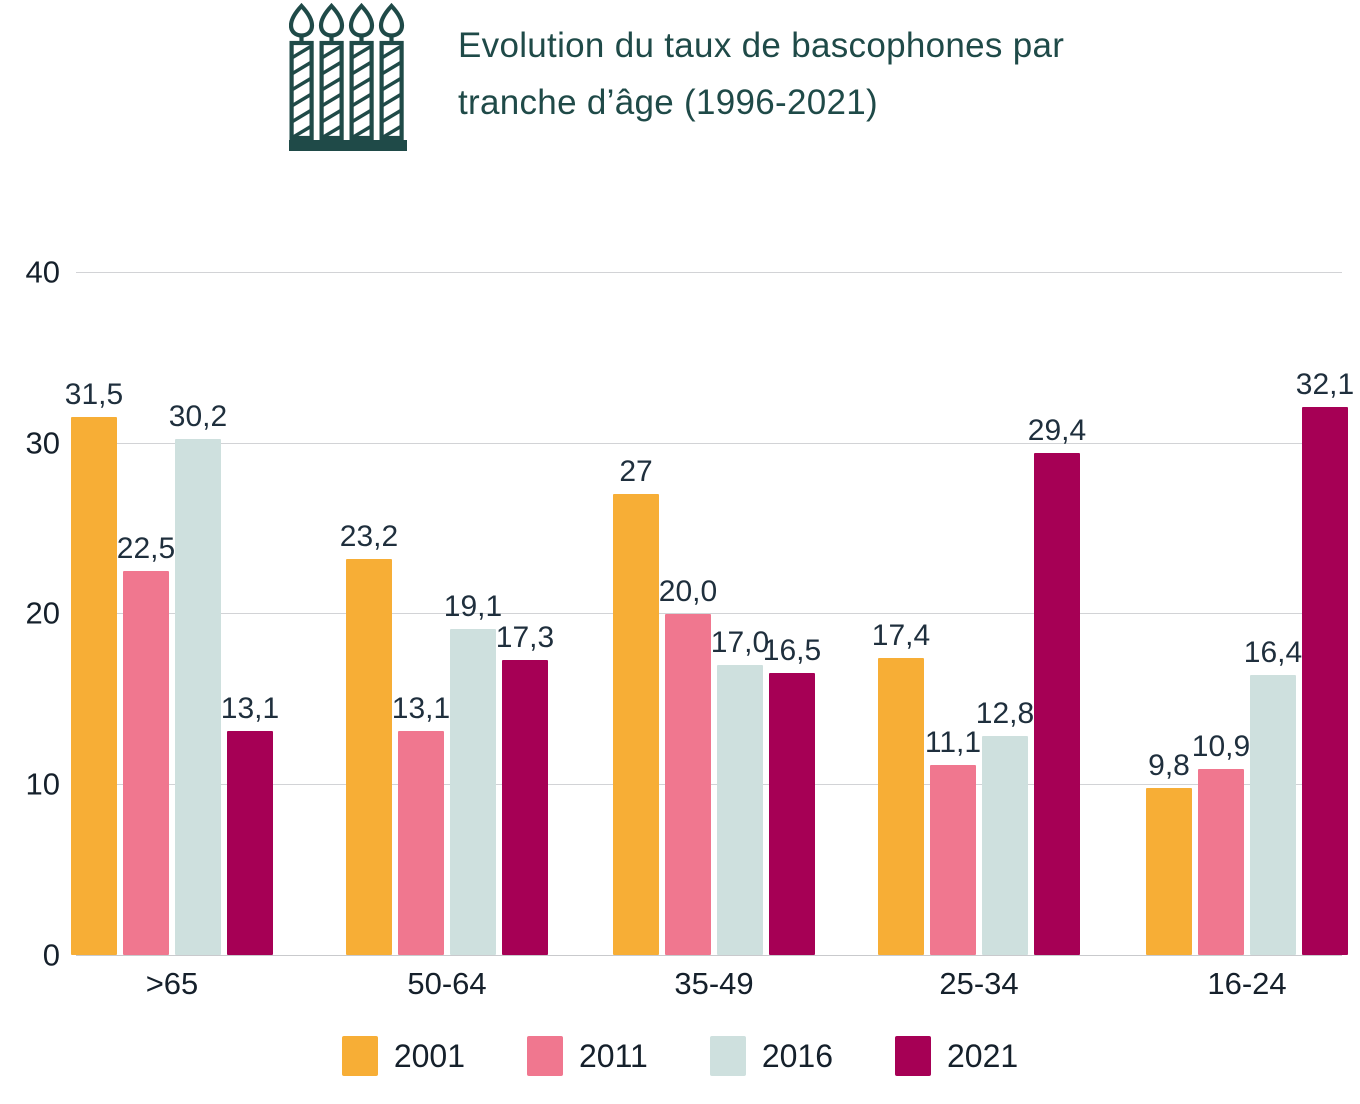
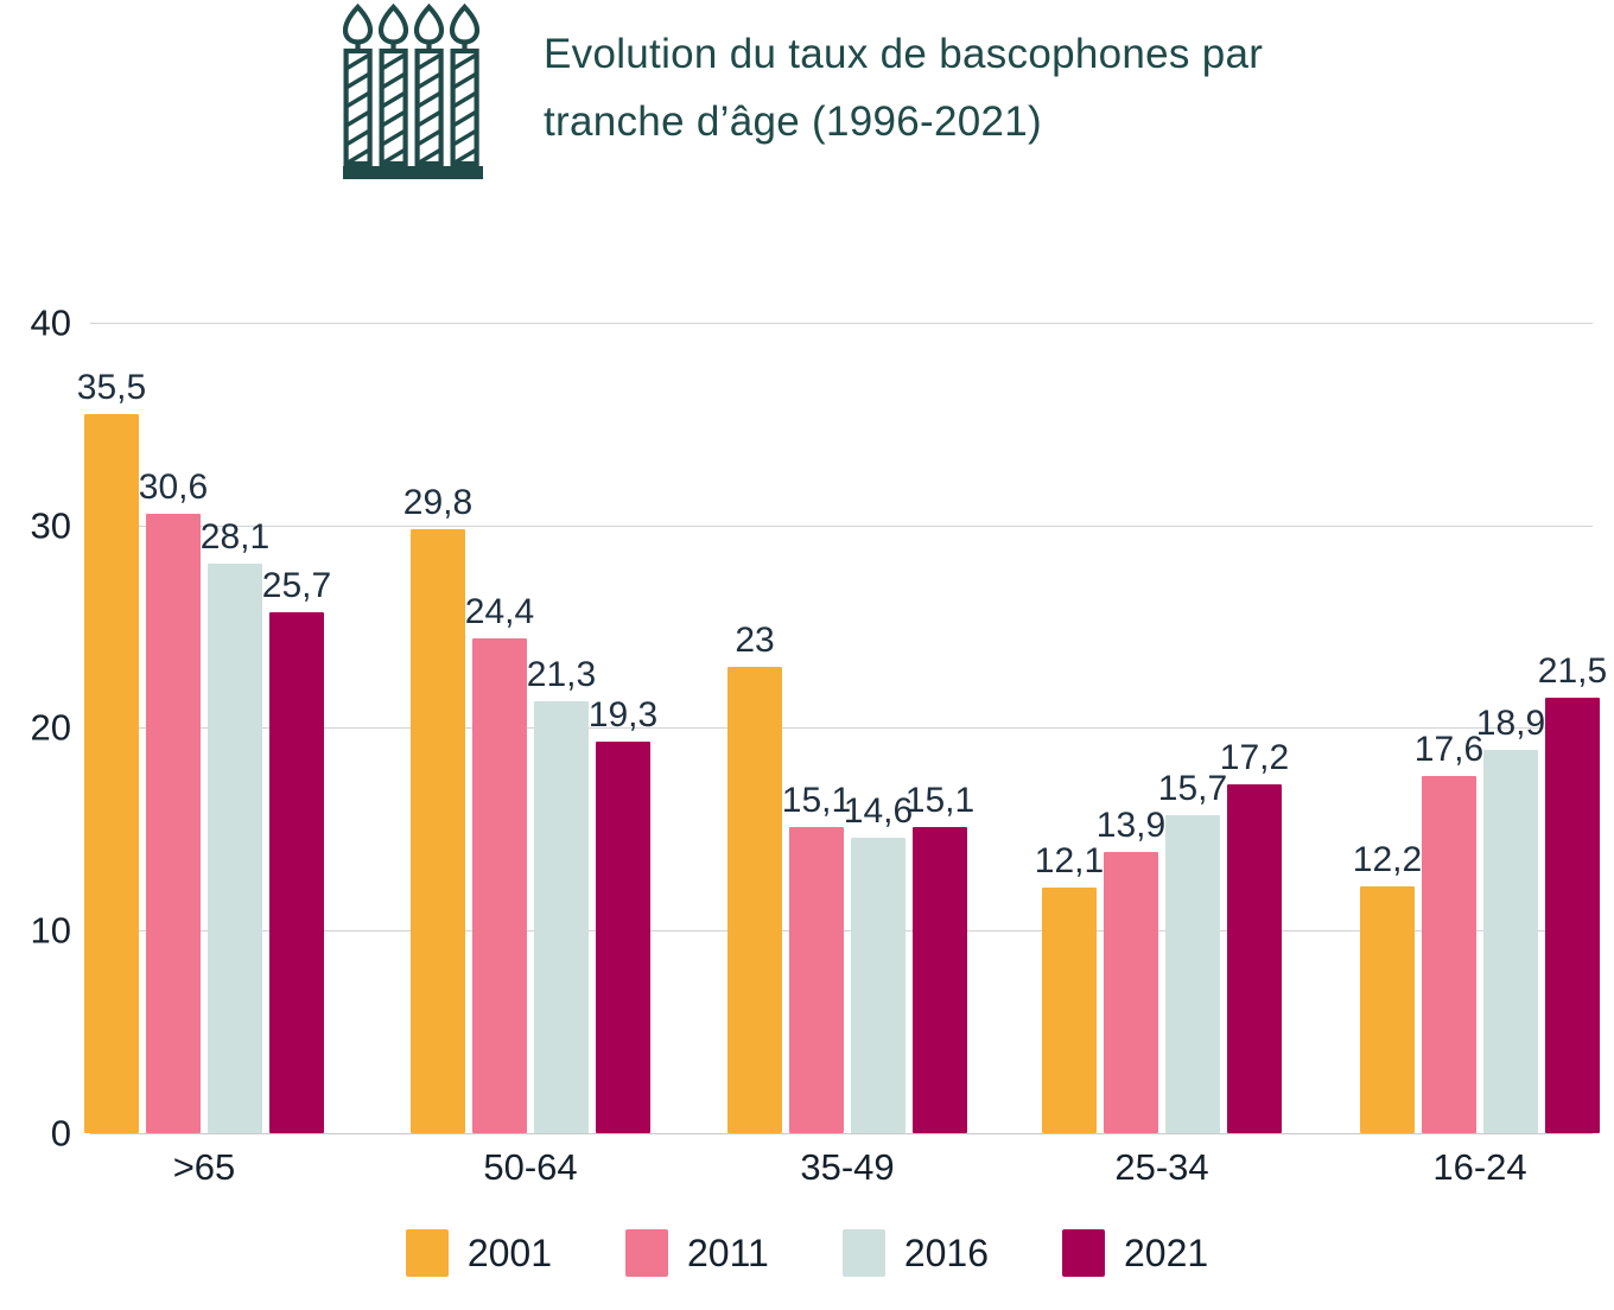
2001/>65: 31,5 -> 35,5
2011/>65: 22,5 -> 30,6
2016/>65: 30,2 -> 28,1
2021/>65: 13,1 -> 25,7
2001/50-64: 23,2 -> 29,8
2011/50-64: 13,1 -> 24,4
2016/50-64: 19,1 -> 21,3
2021/50-64: 17,3 -> 19,3
2001/35-49: 27 -> 23
2011/35-49: 20,0 -> 15,1
2016/35-49: 17,0 -> 14,6
2021/35-49: 16,5 -> 15,1
2001/25-34: 17,4 -> 12,1
2011/25-34: 11,1 -> 13,9
2016/25-34: 12,8 -> 15,7
2021/25-34: 29,4 -> 17,2
2001/16-24: 9,8 -> 12,2
2011/16-24: 10,9 -> 17,6
2016/16-24: 16,4 -> 18,9
2021/16-24: 32,1 -> 21,5
